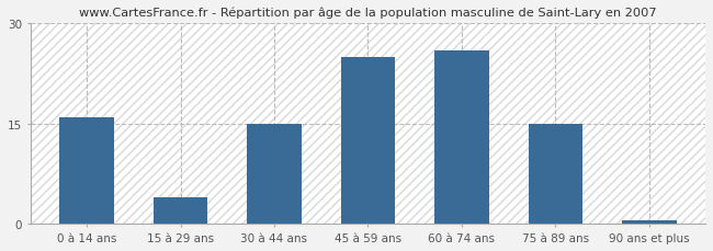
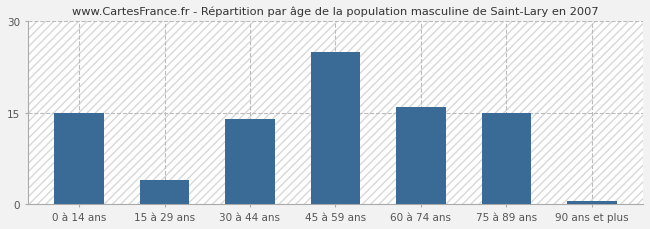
0 à 14 ans: 16.0 -> 15.0
30 à 44 ans: 15.0 -> 14.0
60 à 74 ans: 26.0 -> 16.0
